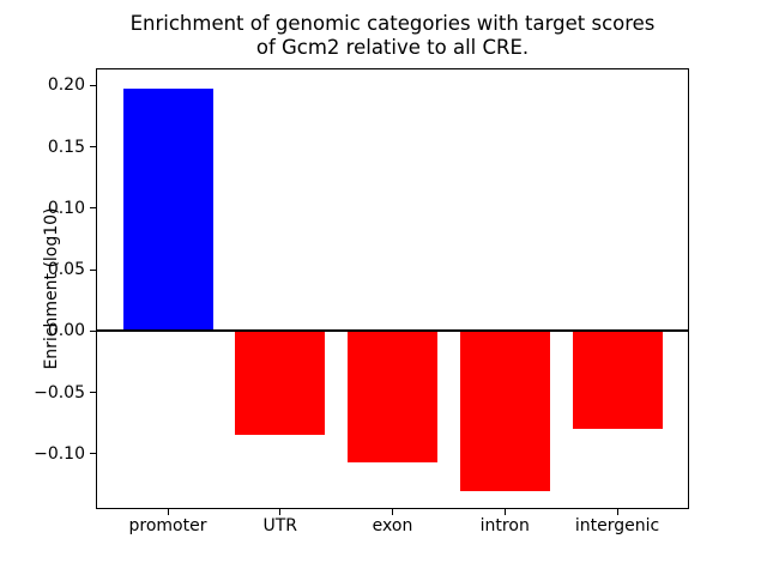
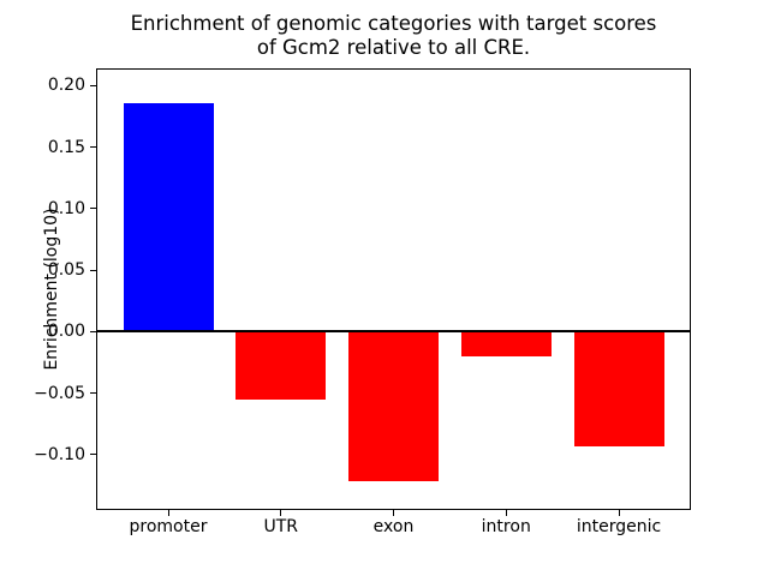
promoter: 0.197 -> 0.186
UTR: -0.085 -> -0.055
exon: -0.107 -> -0.122
intron: -0.130 -> -0.020
intergenic: -0.080 -> -0.093
